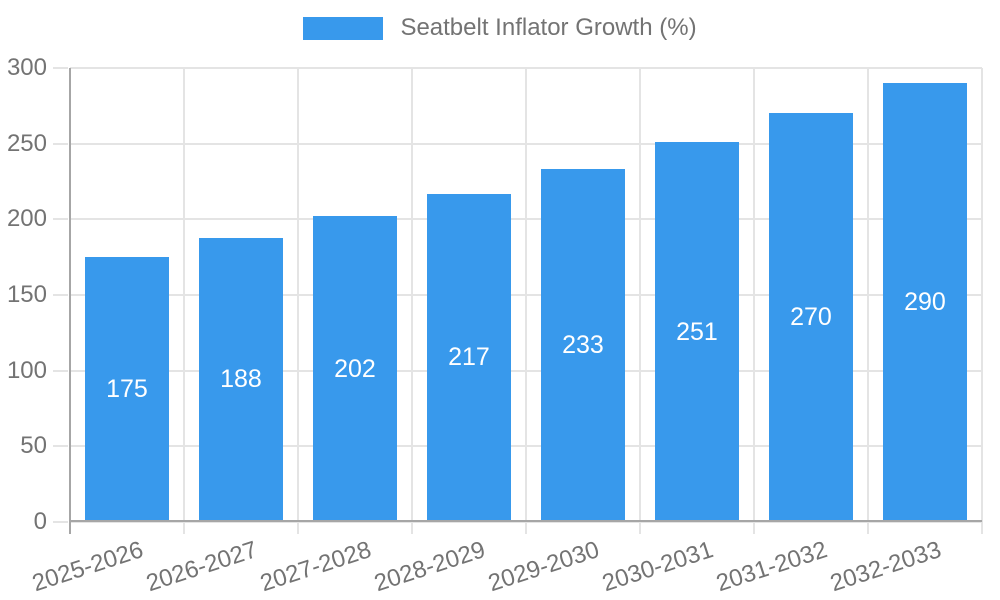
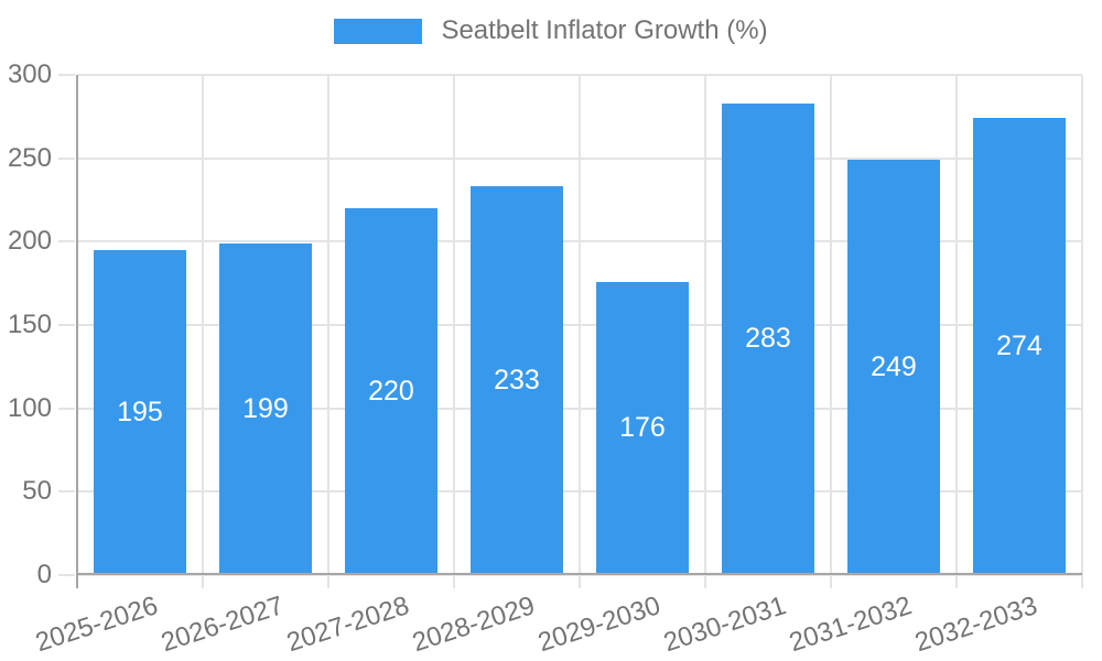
2025-2026: 175 -> 195
2026-2027: 188 -> 199
2027-2028: 202 -> 220
2028-2029: 217 -> 233
2029-2030: 233 -> 176
2030-2031: 251 -> 283
2031-2032: 270 -> 249
2032-2033: 290 -> 274
